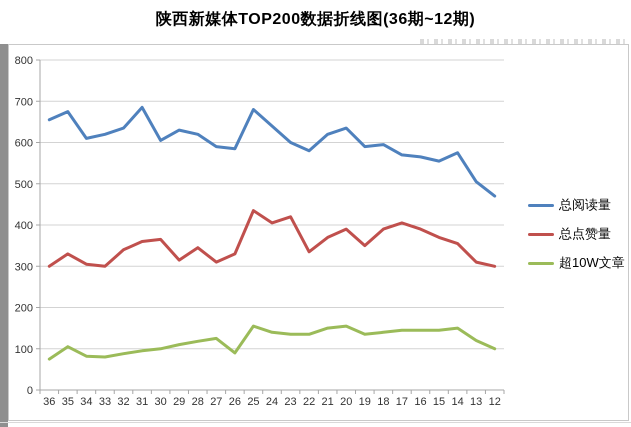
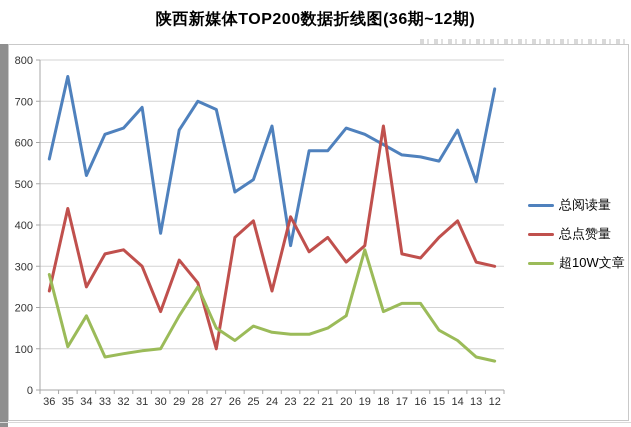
总阅读量/36: 660 -> 560
总点赞量/36: 300 -> 240
超10W文章/36: 80 -> 280
总阅读量/35: 680 -> 760
总点赞量/35: 330 -> 440
总阅读量/34: 610 -> 520
总点赞量/34: 300 -> 250
超10W文章/34: 80 -> 180
总点赞量/33: 300 -> 330
总点赞量/31: 360 -> 300
总阅读量/30: 600 -> 380
总点赞量/30: 360 -> 190
超10W文章/29: 110 -> 180
总阅读量/28: 620 -> 700
总点赞量/28: 340 -> 260
超10W文章/28: 120 -> 250
总阅读量/27: 590 -> 680
总点赞量/27: 310 -> 100
超10W文章/27: 120 -> 150
总阅读量/26: 580 -> 480
总点赞量/26: 330 -> 370
超10W文章/26: 90 -> 120
总阅读量/25: 680 -> 510
总点赞量/25: 440 -> 410
总点赞量/24: 400 -> 240
总阅读量/23: 600 -> 350
总阅读量/21: 620 -> 580
总点赞量/20: 390 -> 310
超10W文章/20: 160 -> 180
总阅读量/19: 590 -> 620
超10W文章/19: 140 -> 340
总点赞量/18: 390 -> 640
超10W文章/18: 140 -> 190
总点赞量/17: 400 -> 330
超10W文章/17: 140 -> 210
总点赞量/16: 390 -> 320
超10W文章/16: 140 -> 210
总阅读量/14: 580 -> 630
总点赞量/14: 360 -> 410
超10W文章/14: 150 -> 120
超10W文章/13: 120 -> 80
总阅读量/12: 470 -> 730
超10W文章/12: 100 -> 70
